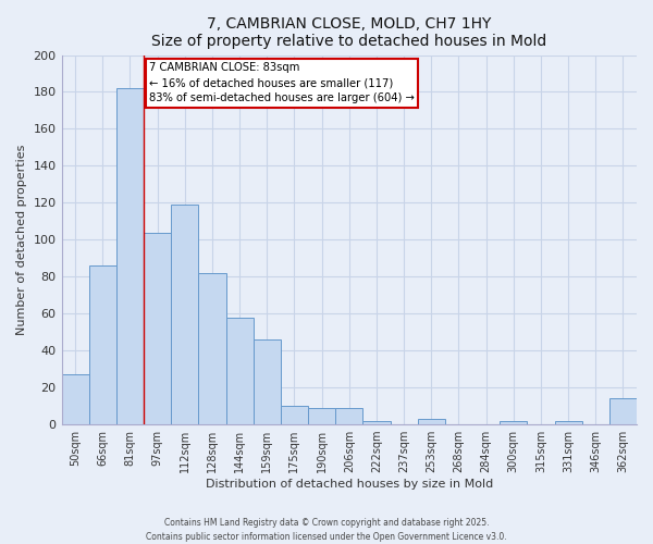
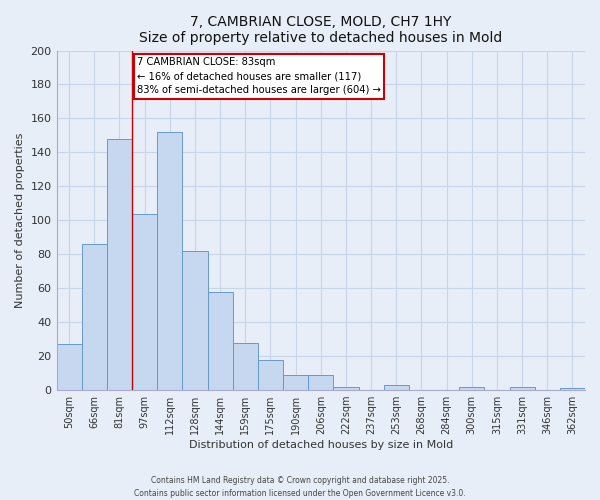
81sqm: 182 -> 148
112sqm: 119 -> 152
159sqm: 46 -> 28
175sqm: 10 -> 18
362sqm: 14 -> 1
